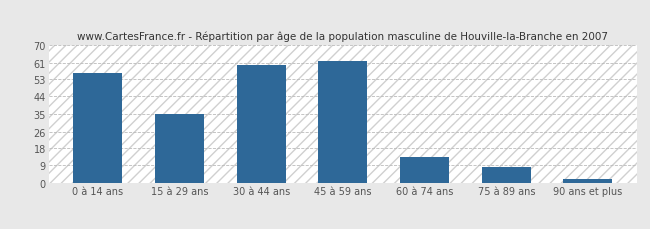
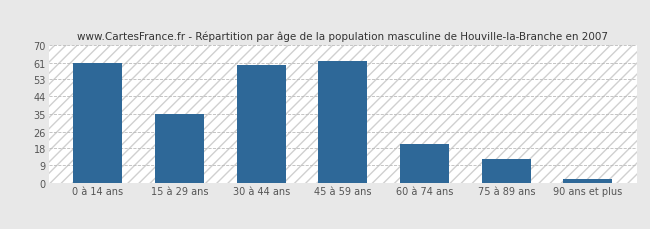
0 à 14 ans: 56 -> 61
60 à 74 ans: 13 -> 20
75 à 89 ans: 8 -> 12
